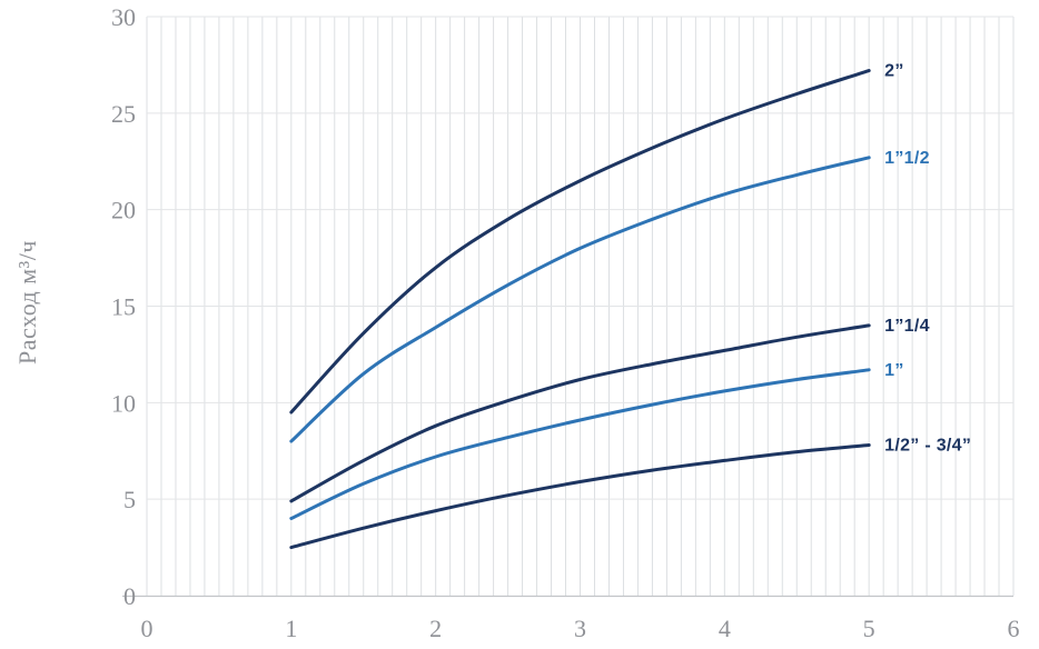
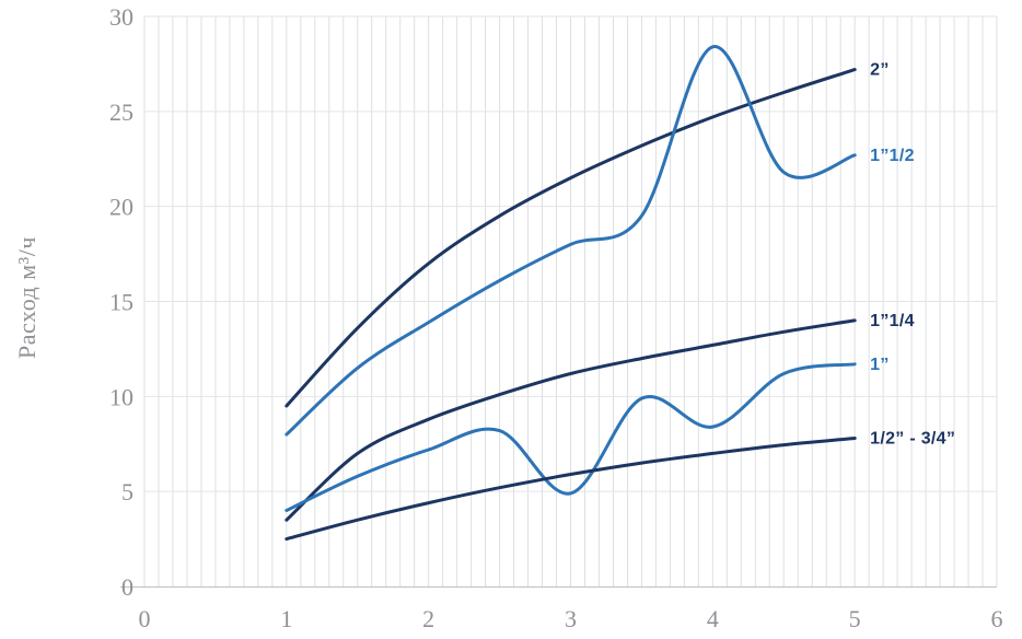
1”1/4/1: 4.9 -> 3.5
1”/3: 9.1 -> 4.9
1”1/2/4: 20.8 -> 28.4
1”/4: 10.6 -> 8.4
